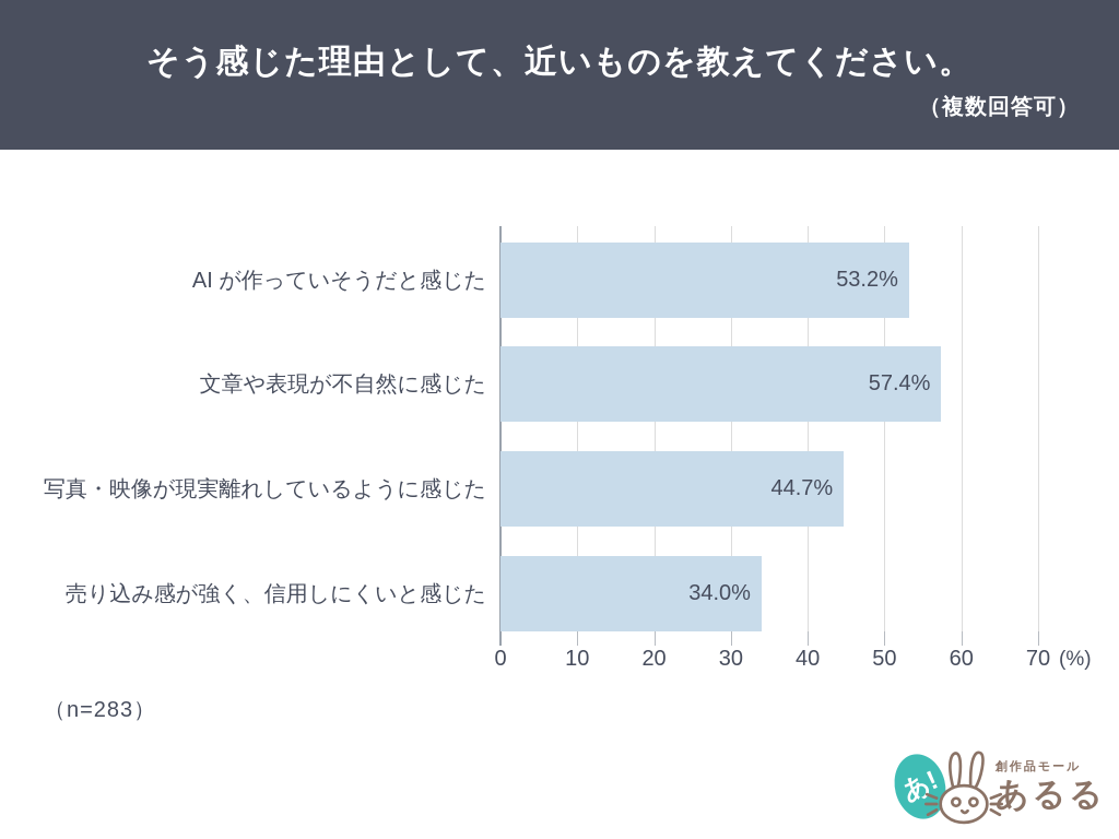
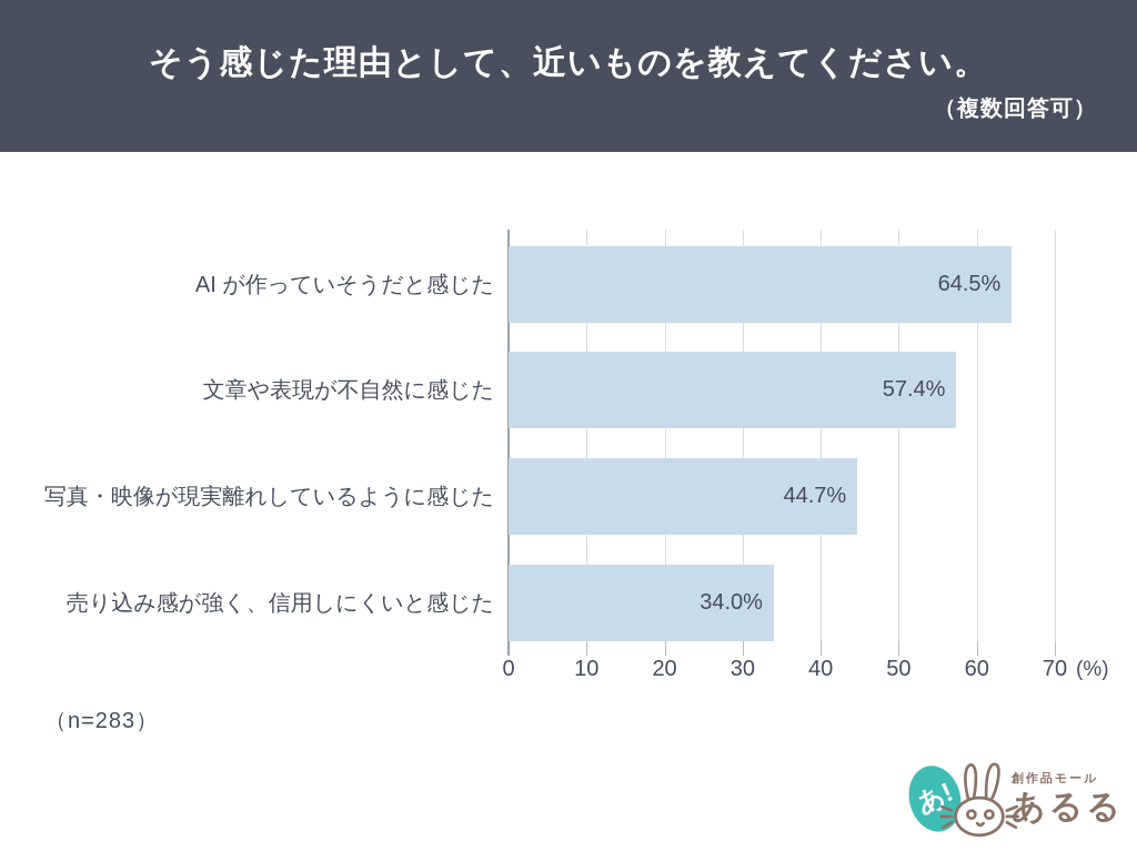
AI が作っていそうだと感じた: 53.2% -> 64.5%
